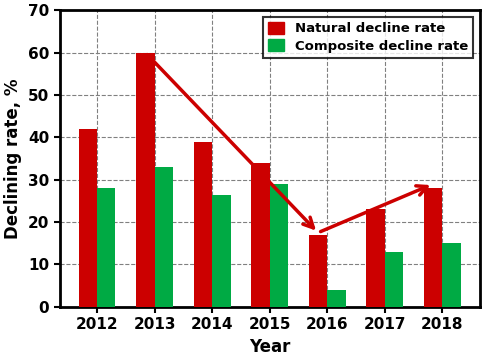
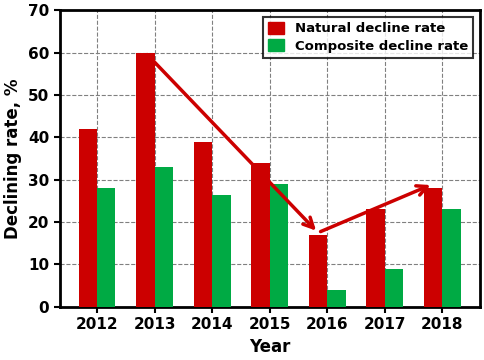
Composite decline rate/2017: 13.0 -> 9.0
Composite decline rate/2018: 15.0 -> 23.0
